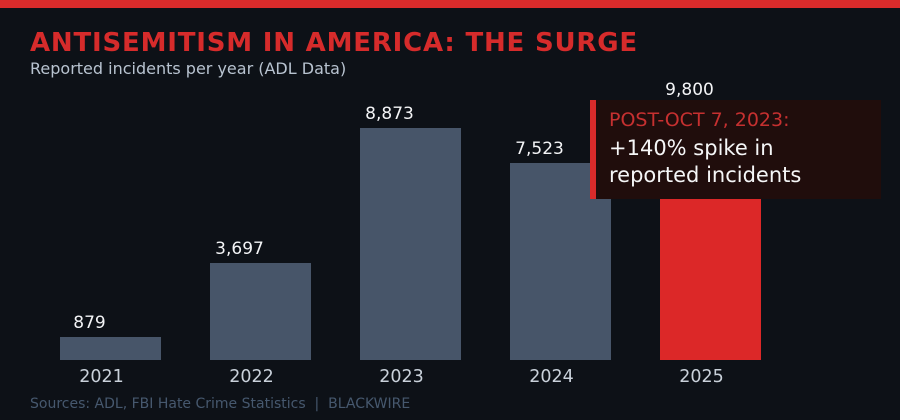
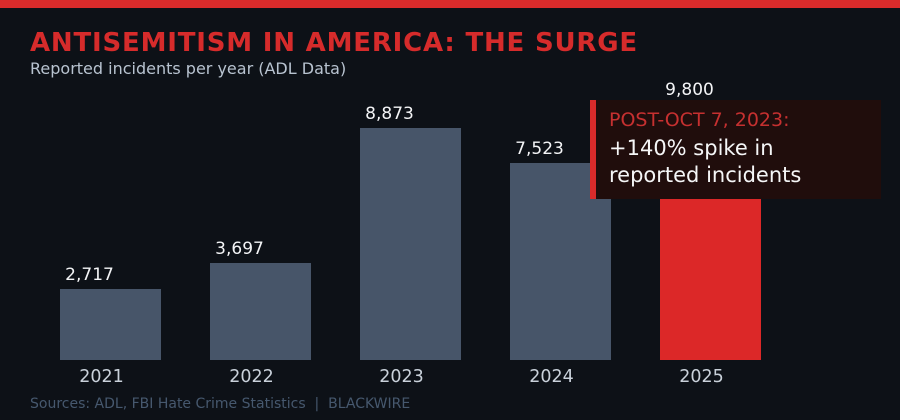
2021: 879 -> 2,717
